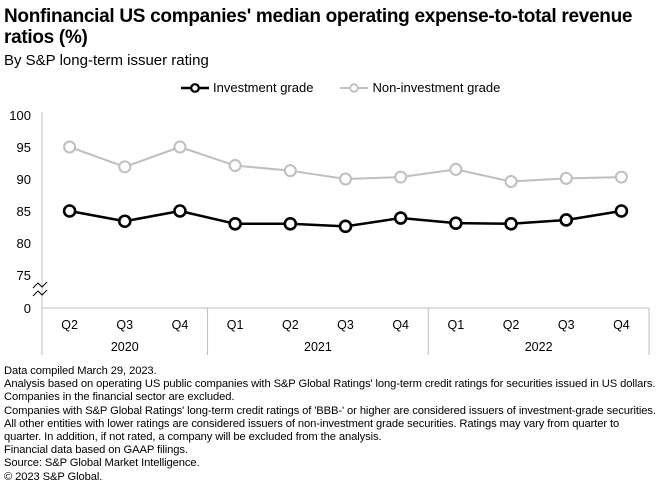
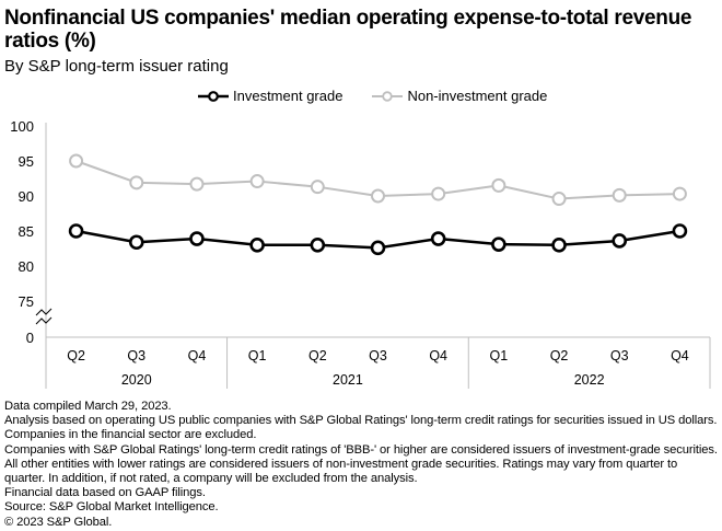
Investment grade/Q4 2020: 85 -> 84
Non-investment grade/Q4 2020: 95 -> 92
